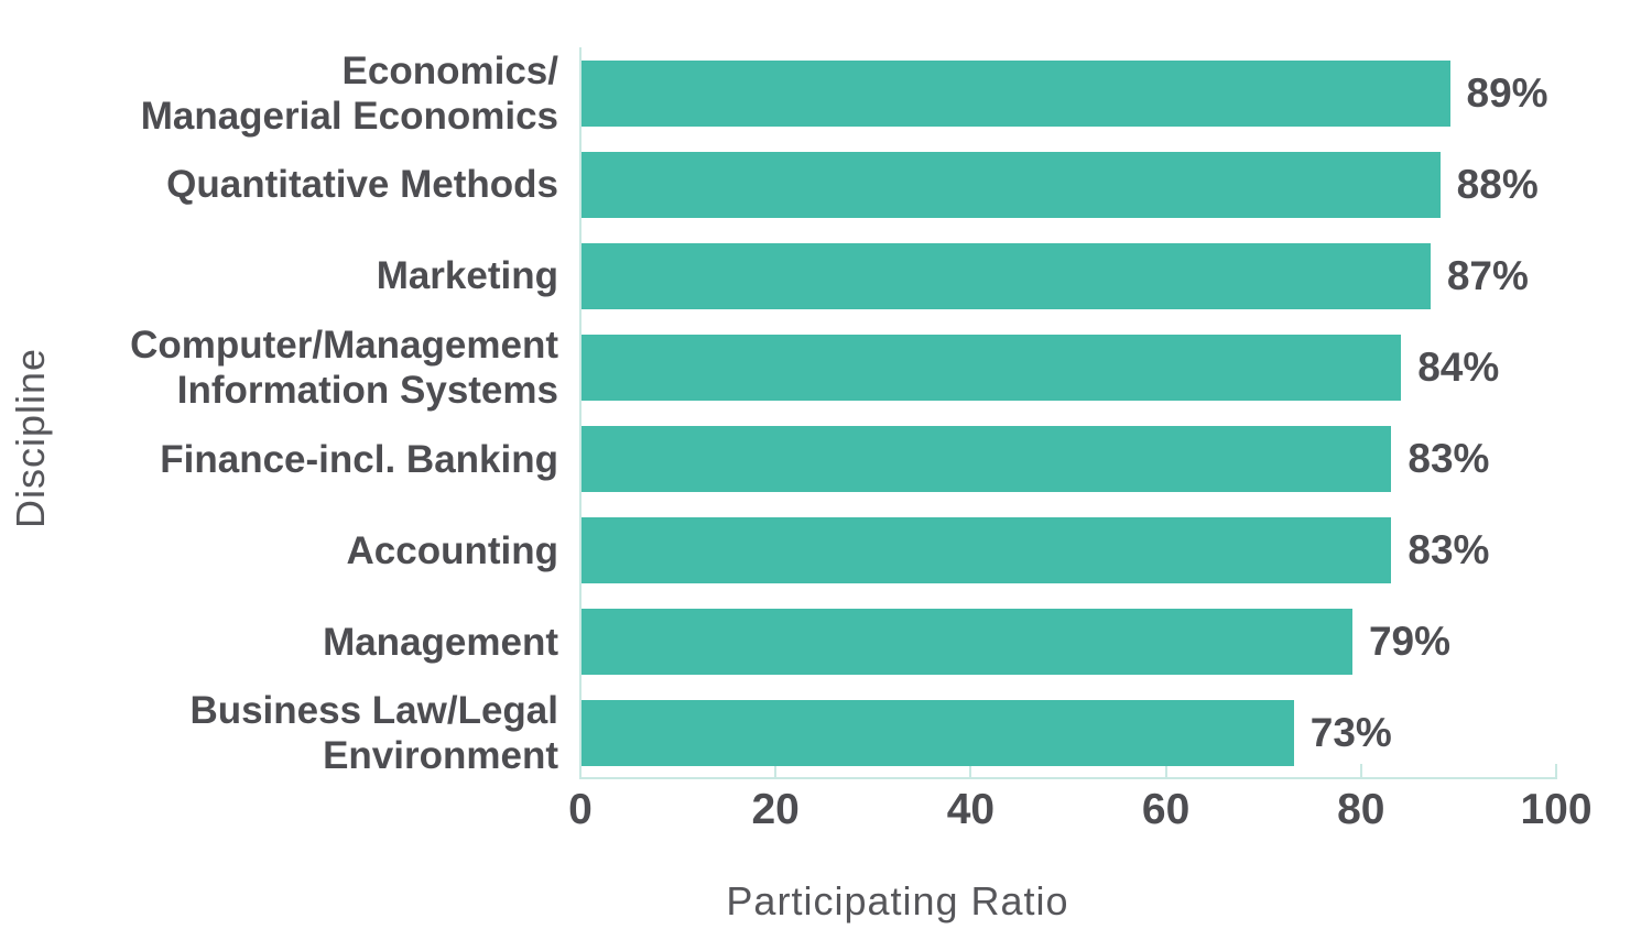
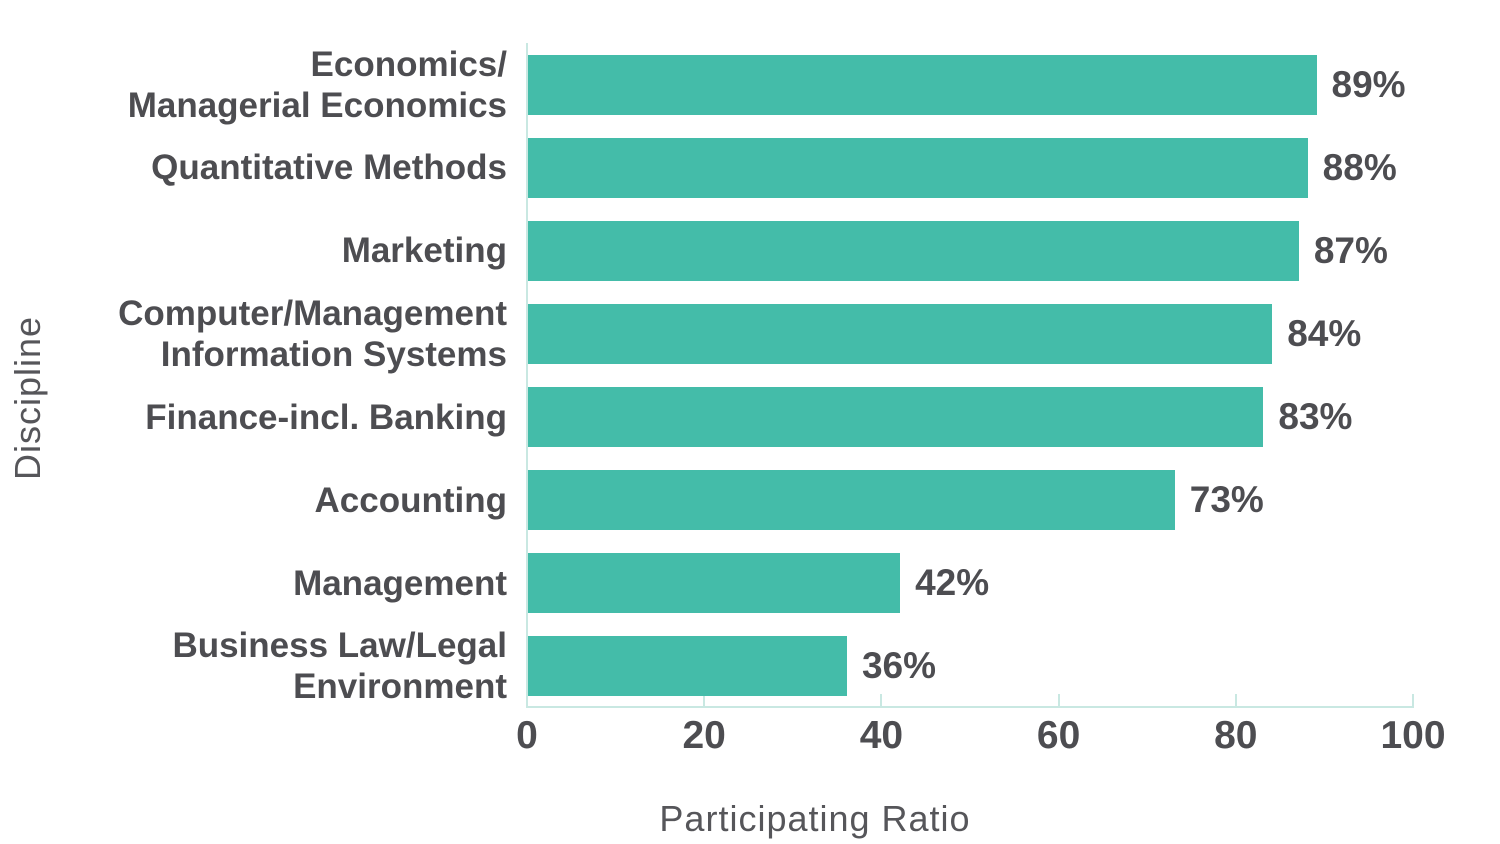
Accounting: 83% -> 73%
Management: 79% -> 42%
Business Law/Legal Environment: 73% -> 36%
